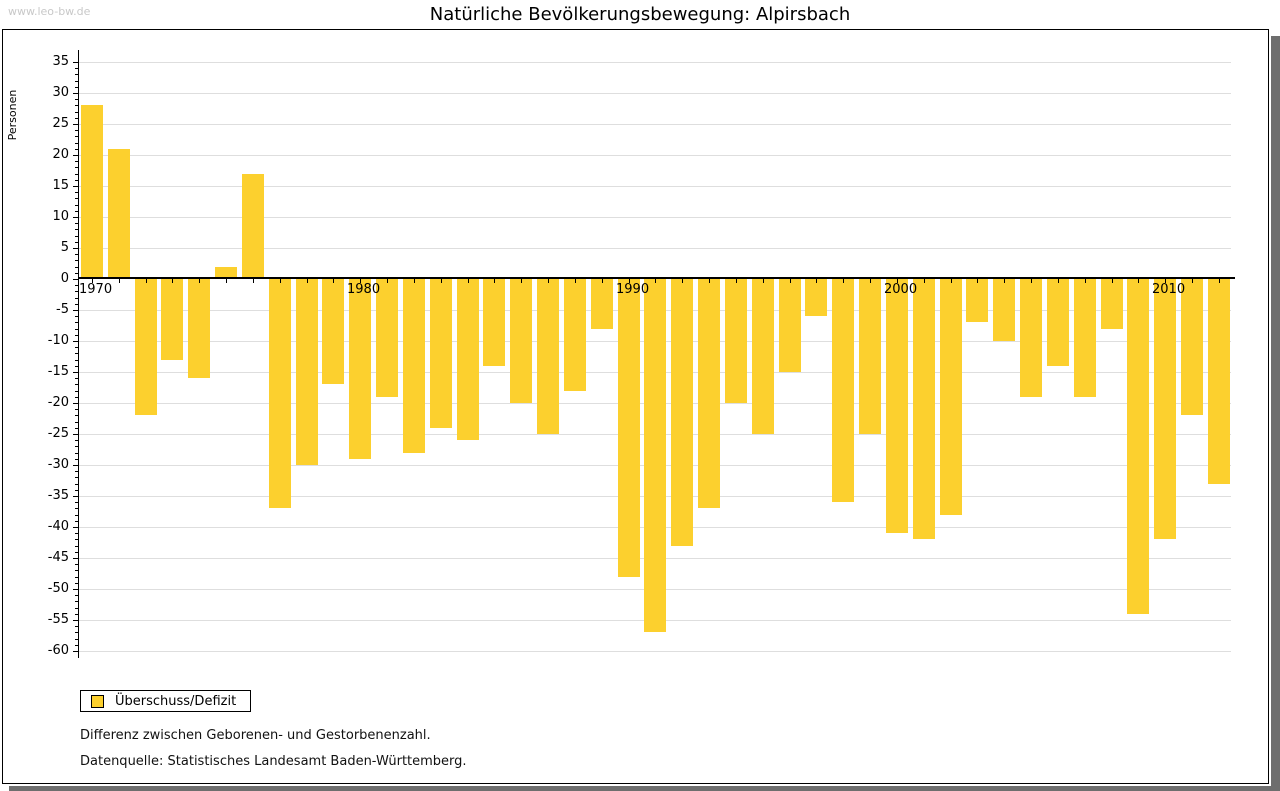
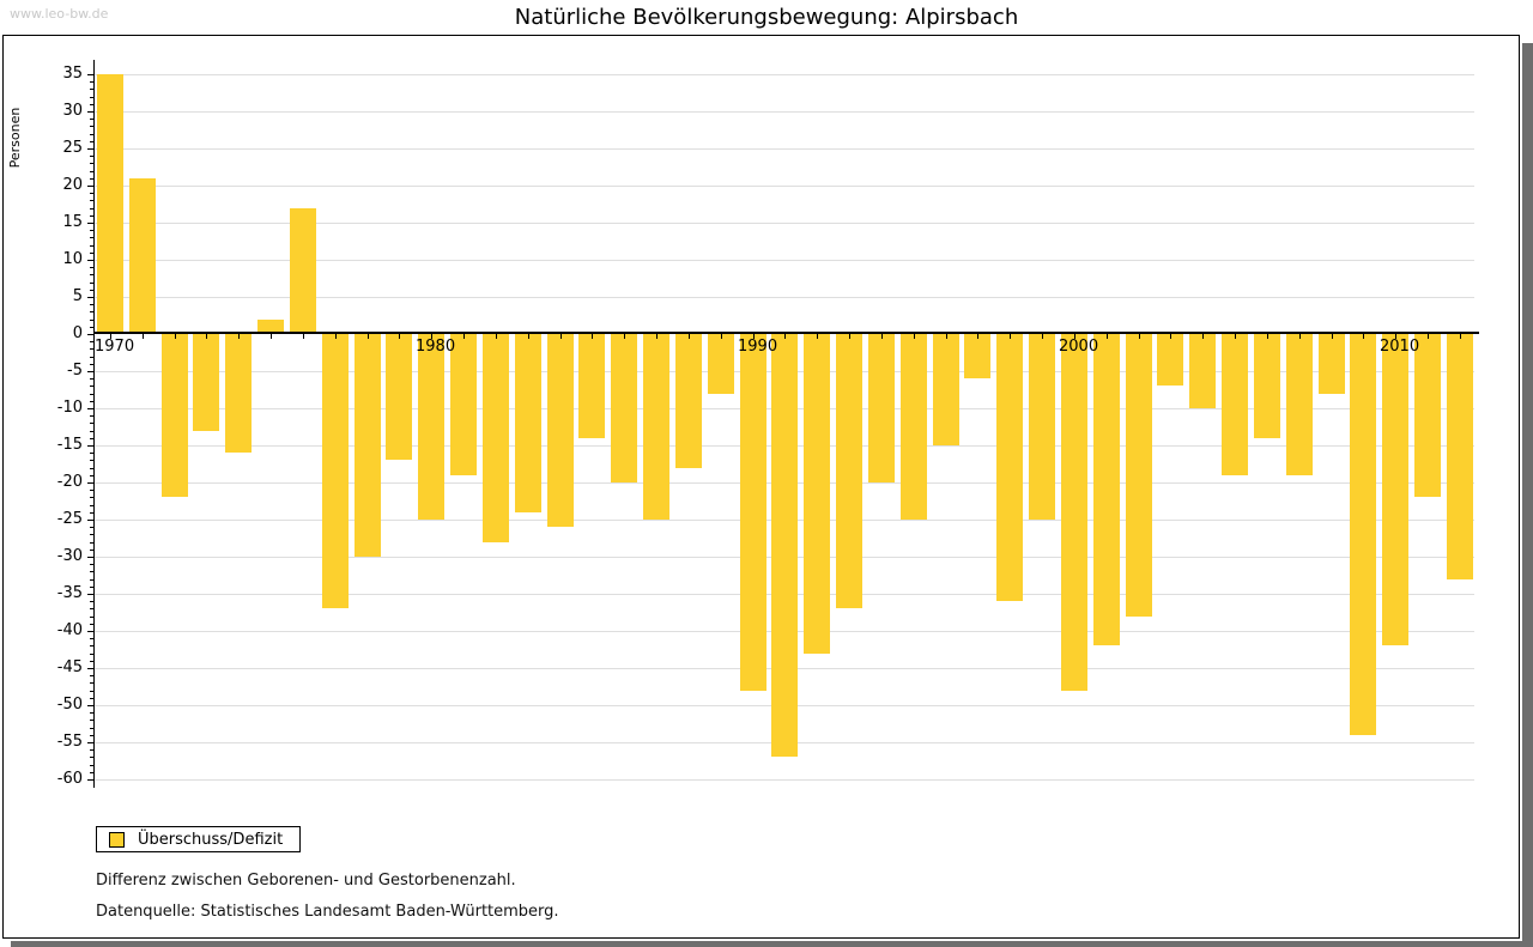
1970: 28 -> 35
1980: -29 -> -25
2000: -41 -> -48
